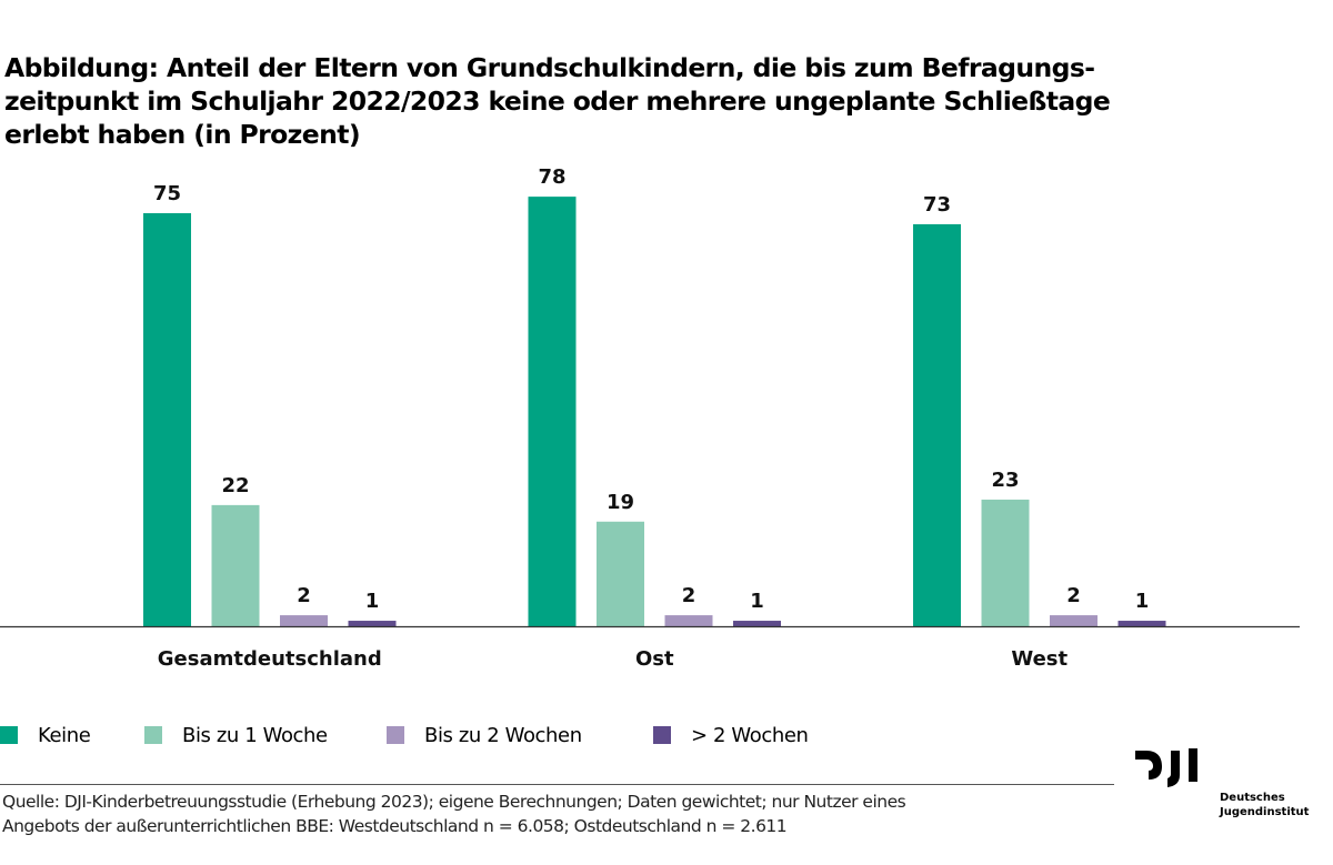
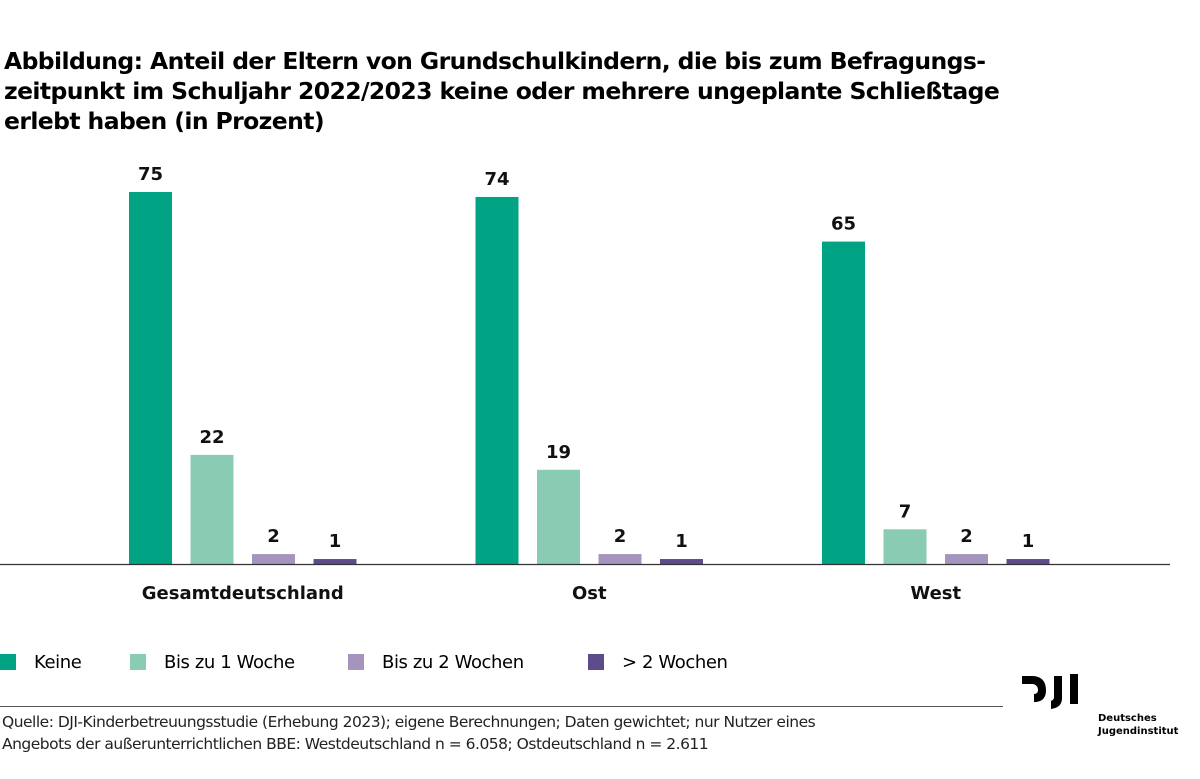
Keine/Ost: 78 -> 74
Keine/West: 73 -> 65
Bis zu 1 Woche/West: 23 -> 7
